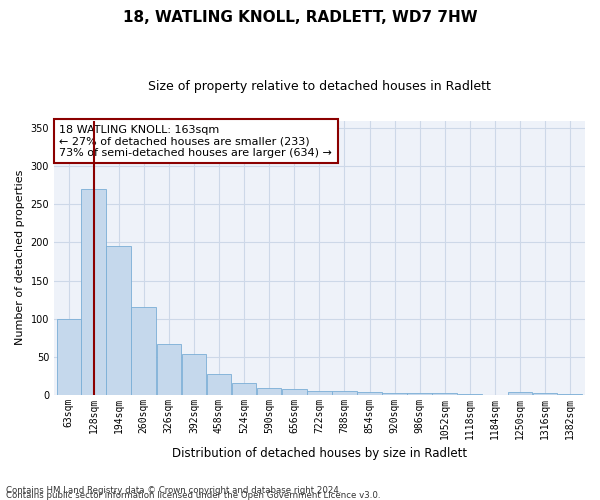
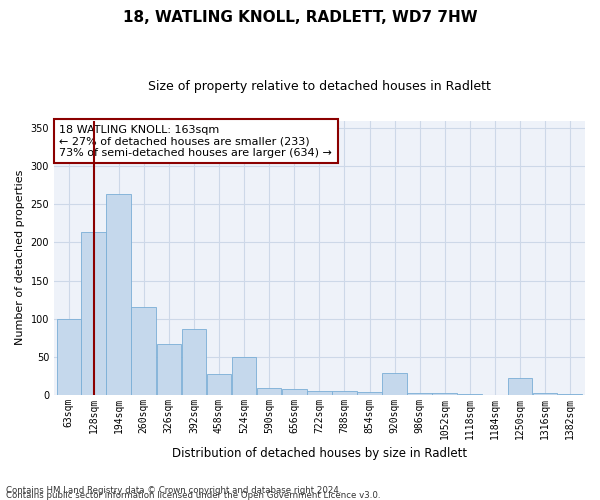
128sqm: 270 -> 214
194sqm: 195 -> 264
392sqm: 54 -> 86
524sqm: 16 -> 50
920sqm: 2 -> 28
1250sqm: 3 -> 22
